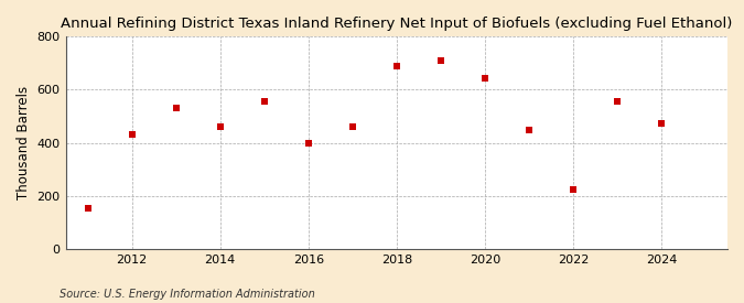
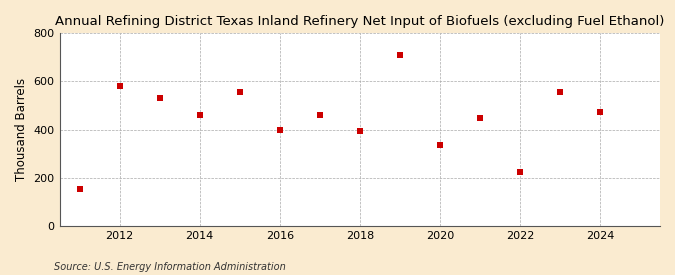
2012: 430 -> 580
2018: 690 -> 395
2020: 645 -> 335
